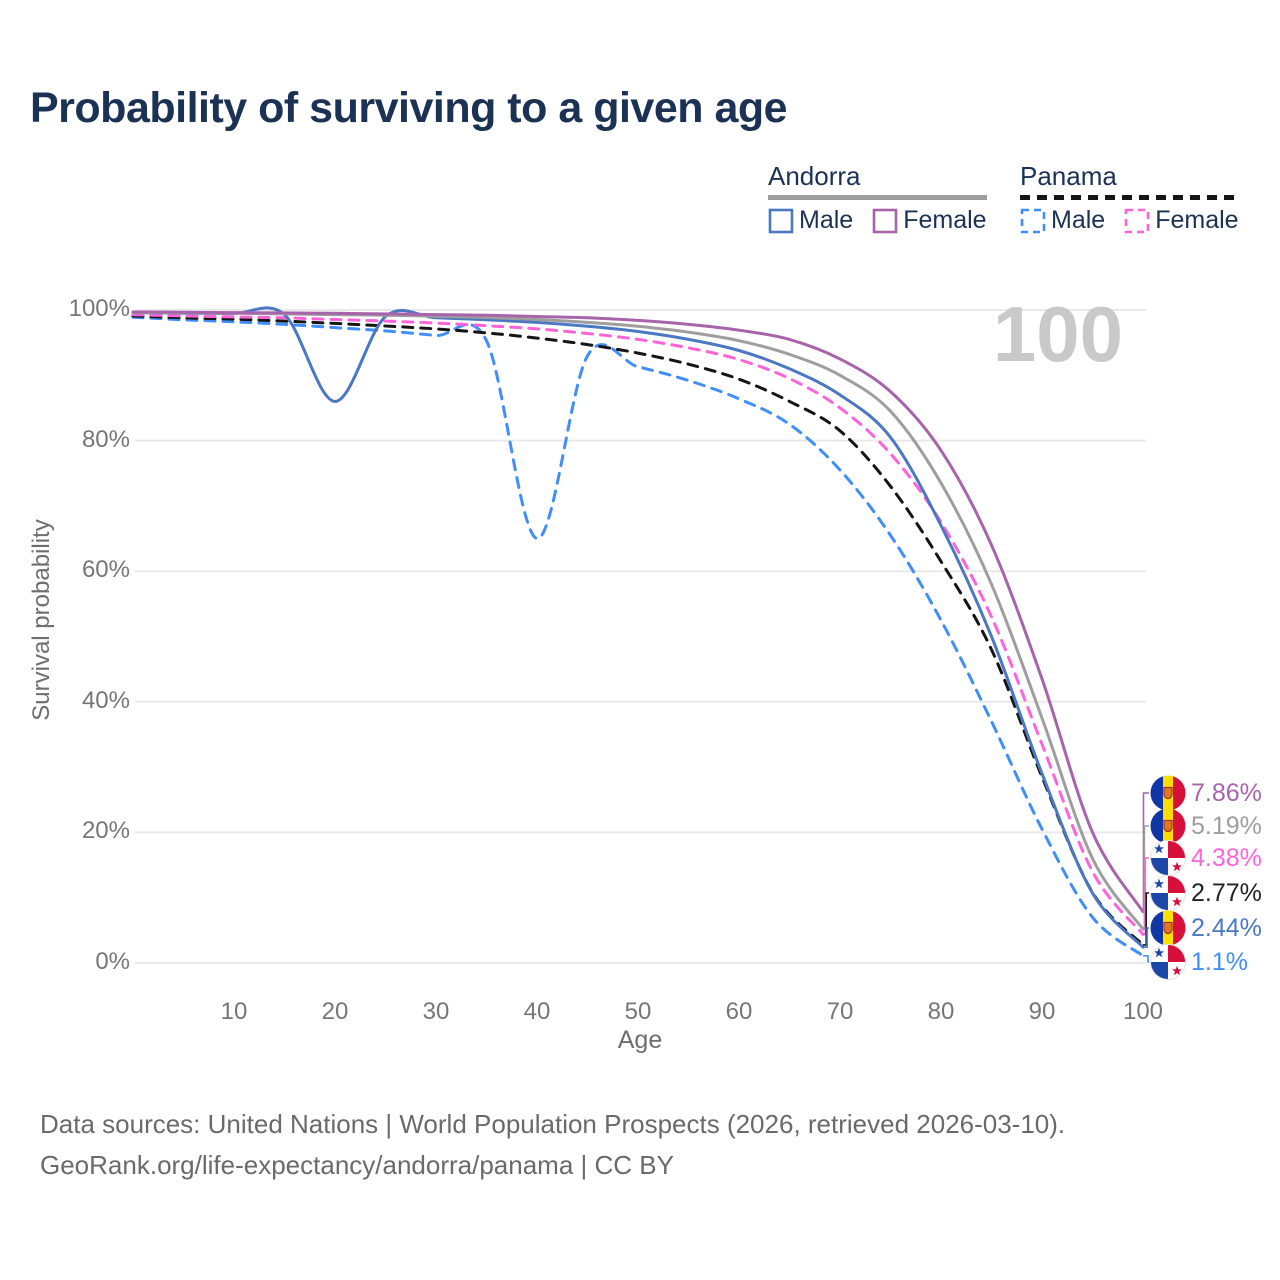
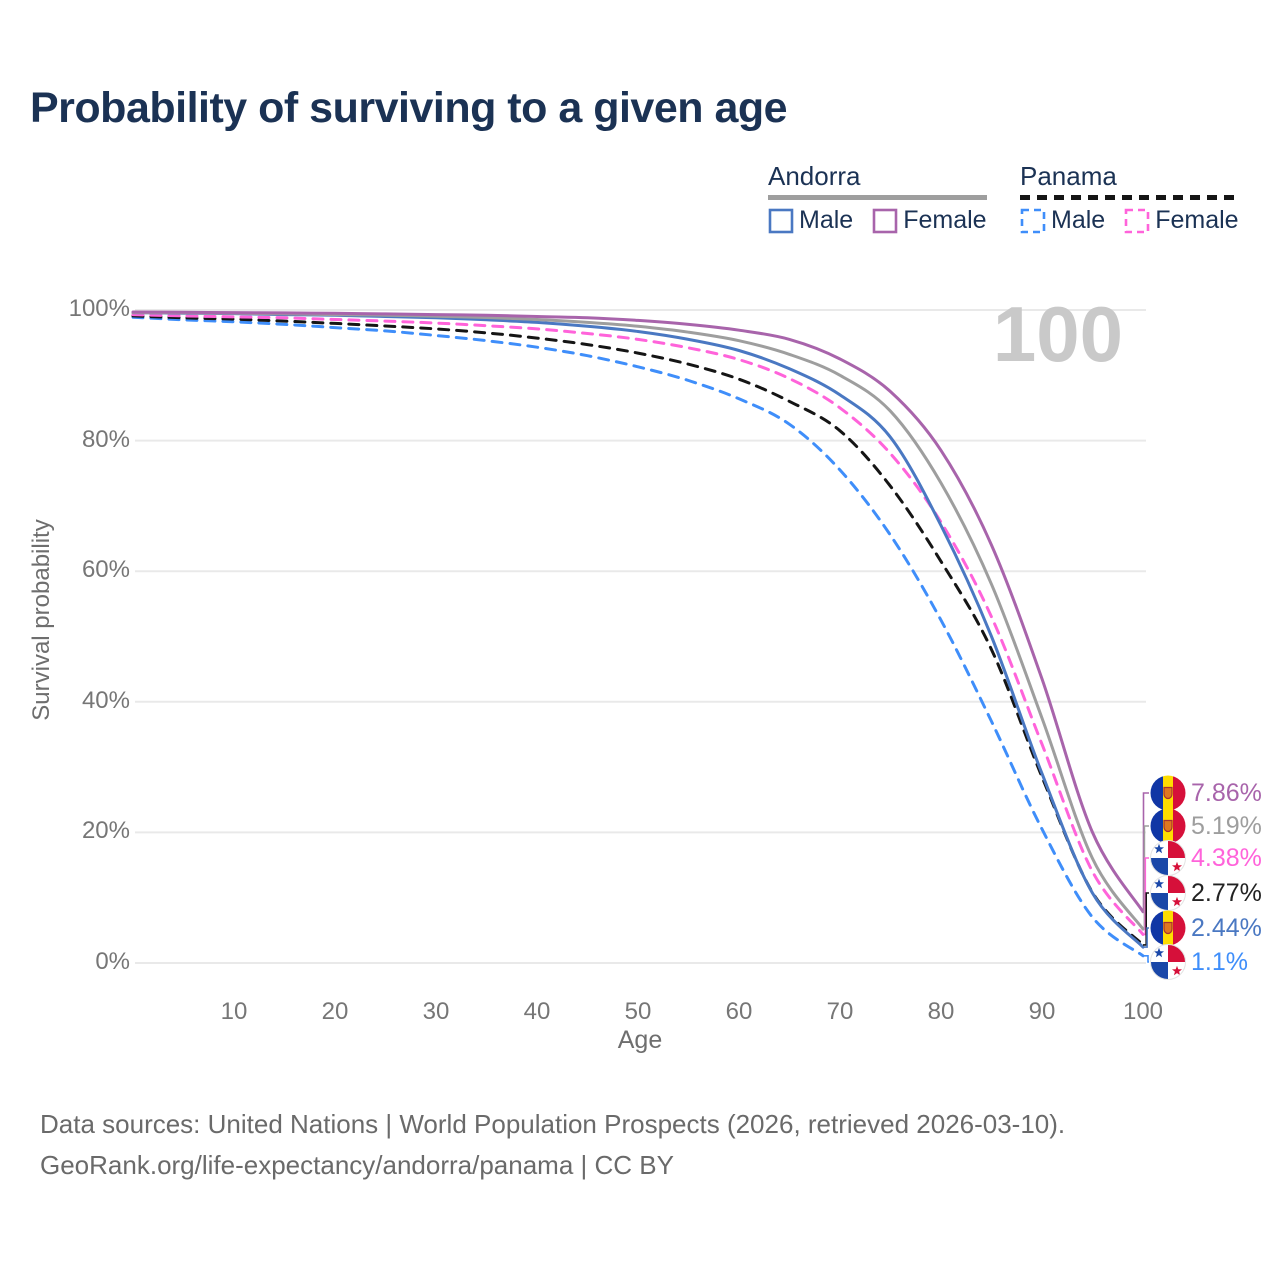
Andorra Male/20: 86% -> 99%
Panama Male/40: 65% -> 94%
